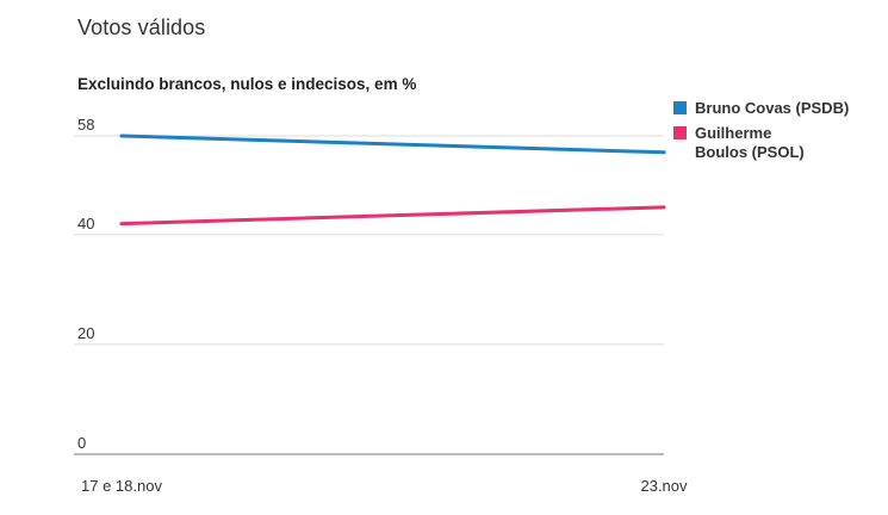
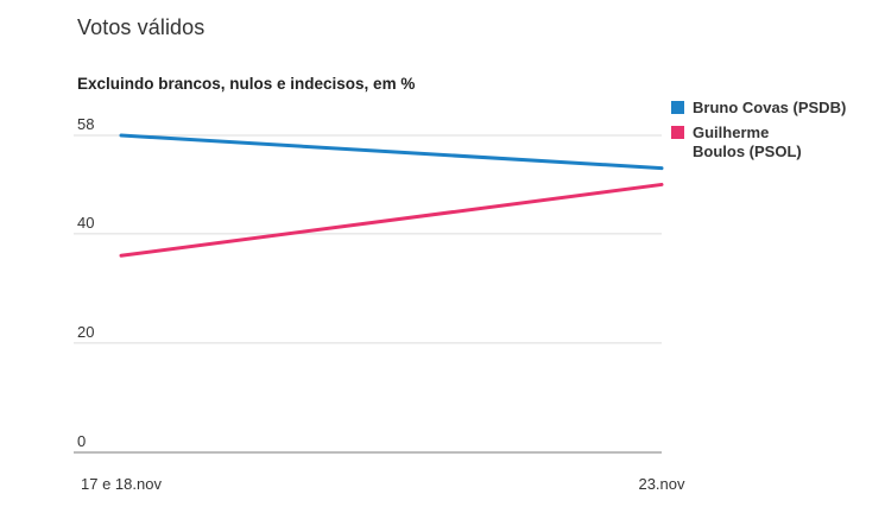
Guilherme Boulos (PSOL)/17 e 18.nov: 42 -> 36
Bruno Covas (PSDB)/23.nov: 55 -> 52
Guilherme Boulos (PSOL)/23.nov: 45 -> 49
